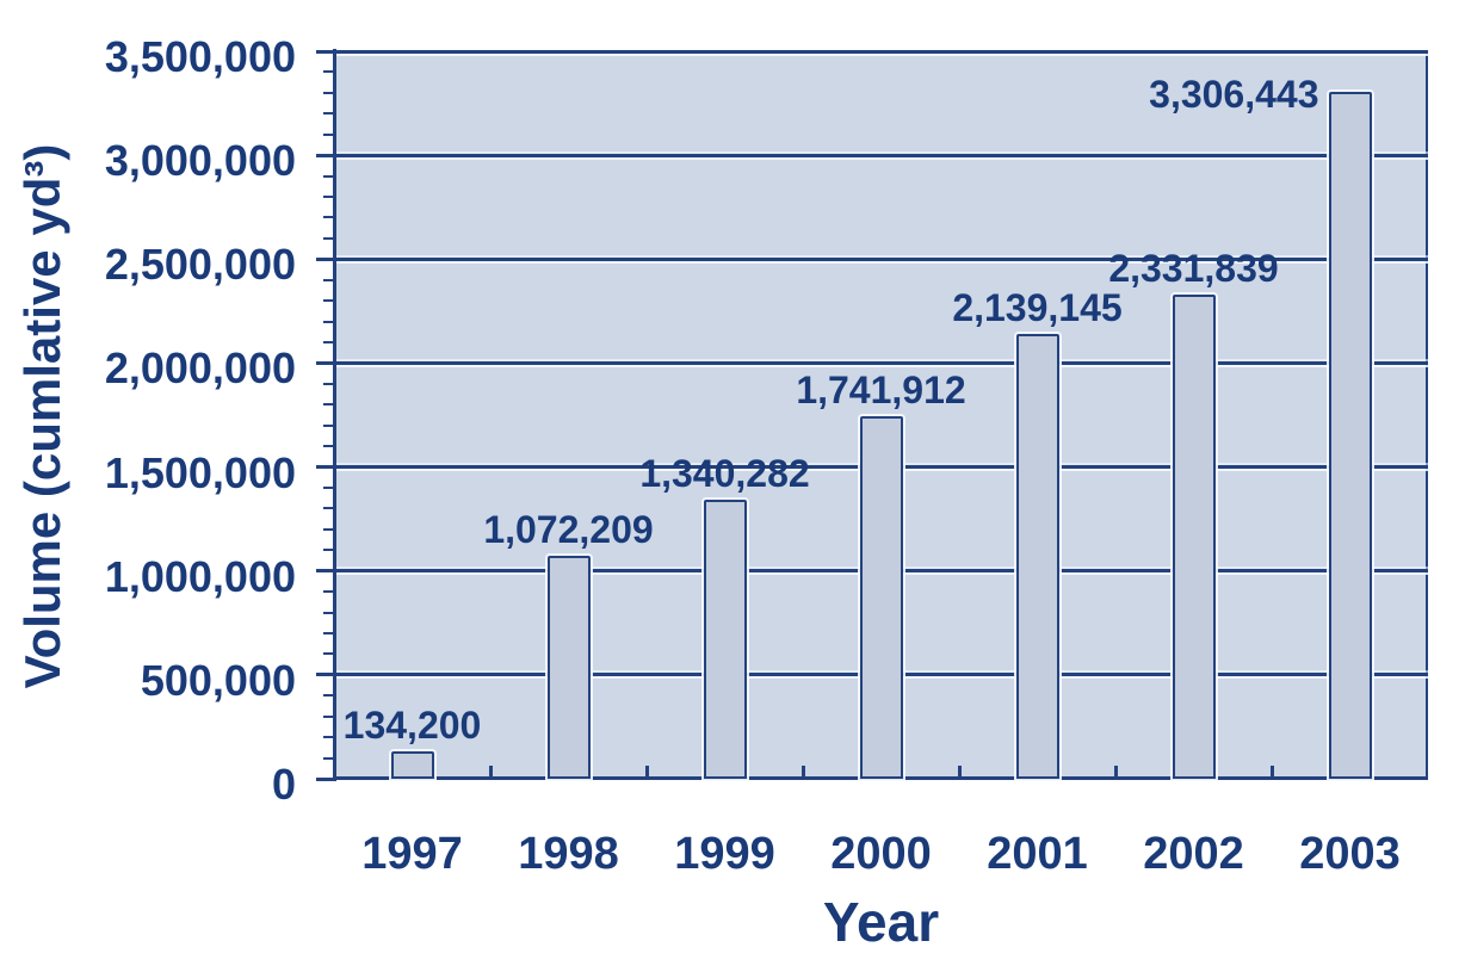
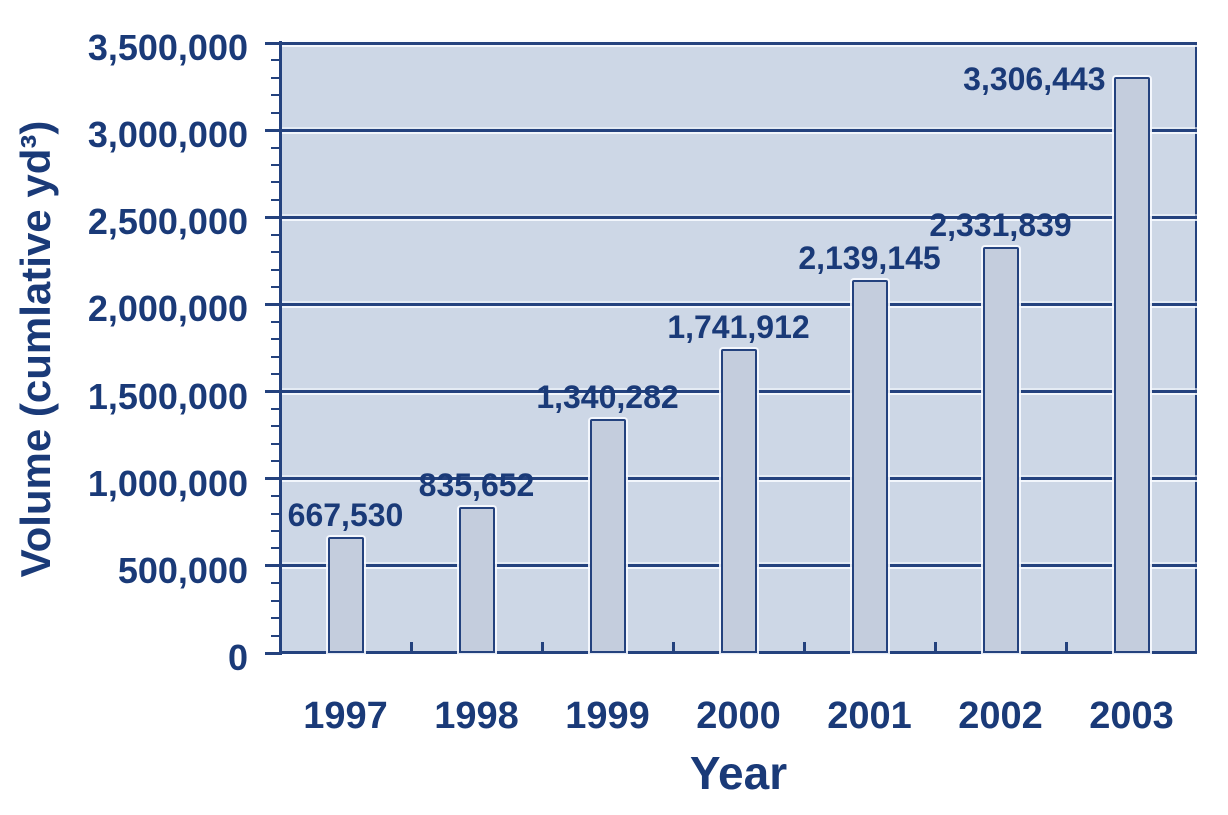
1997: 134,200 -> 667,530
1998: 1,072,209 -> 835,652
